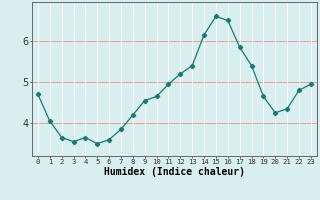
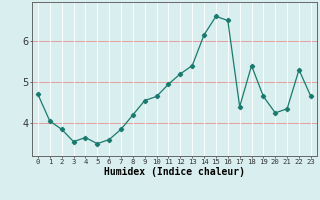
2: 3.65 -> 3.85
17: 5.85 -> 4.40
22: 4.80 -> 5.30
23: 4.95 -> 4.65
